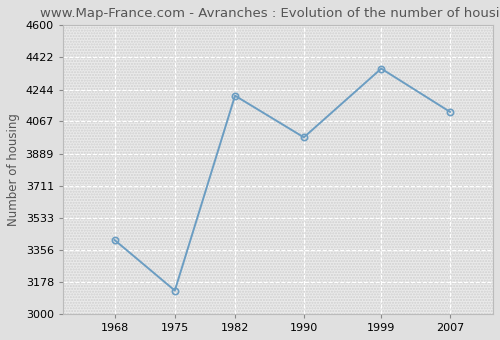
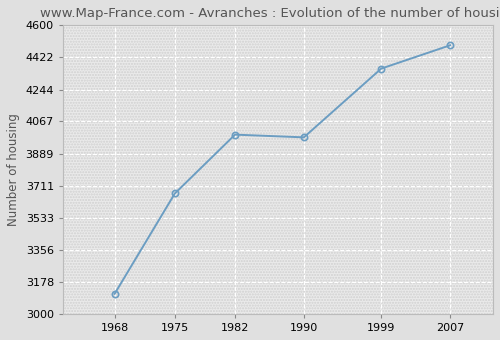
1968: 3410 -> 3110
1975: 3130 -> 3670
1982: 4210 -> 3990
2007: 4120 -> 4490
